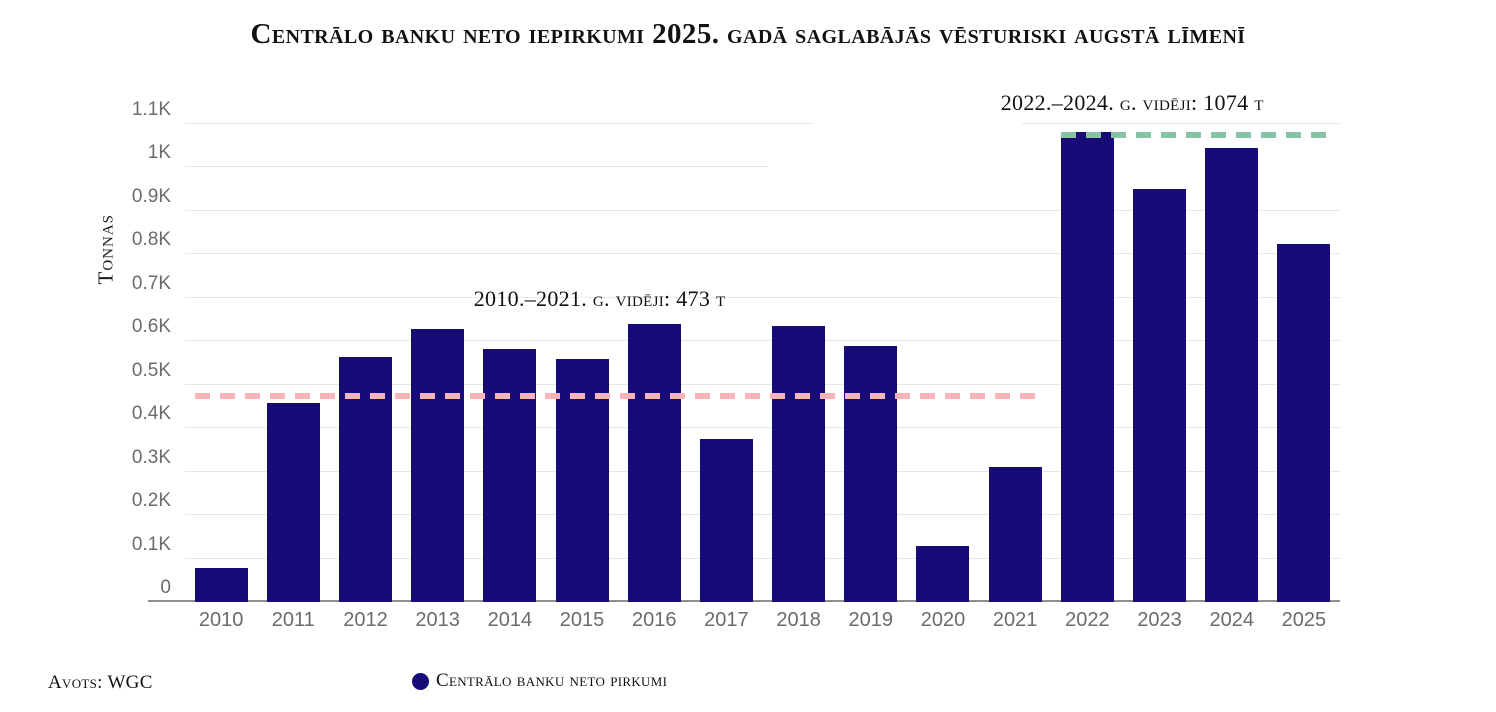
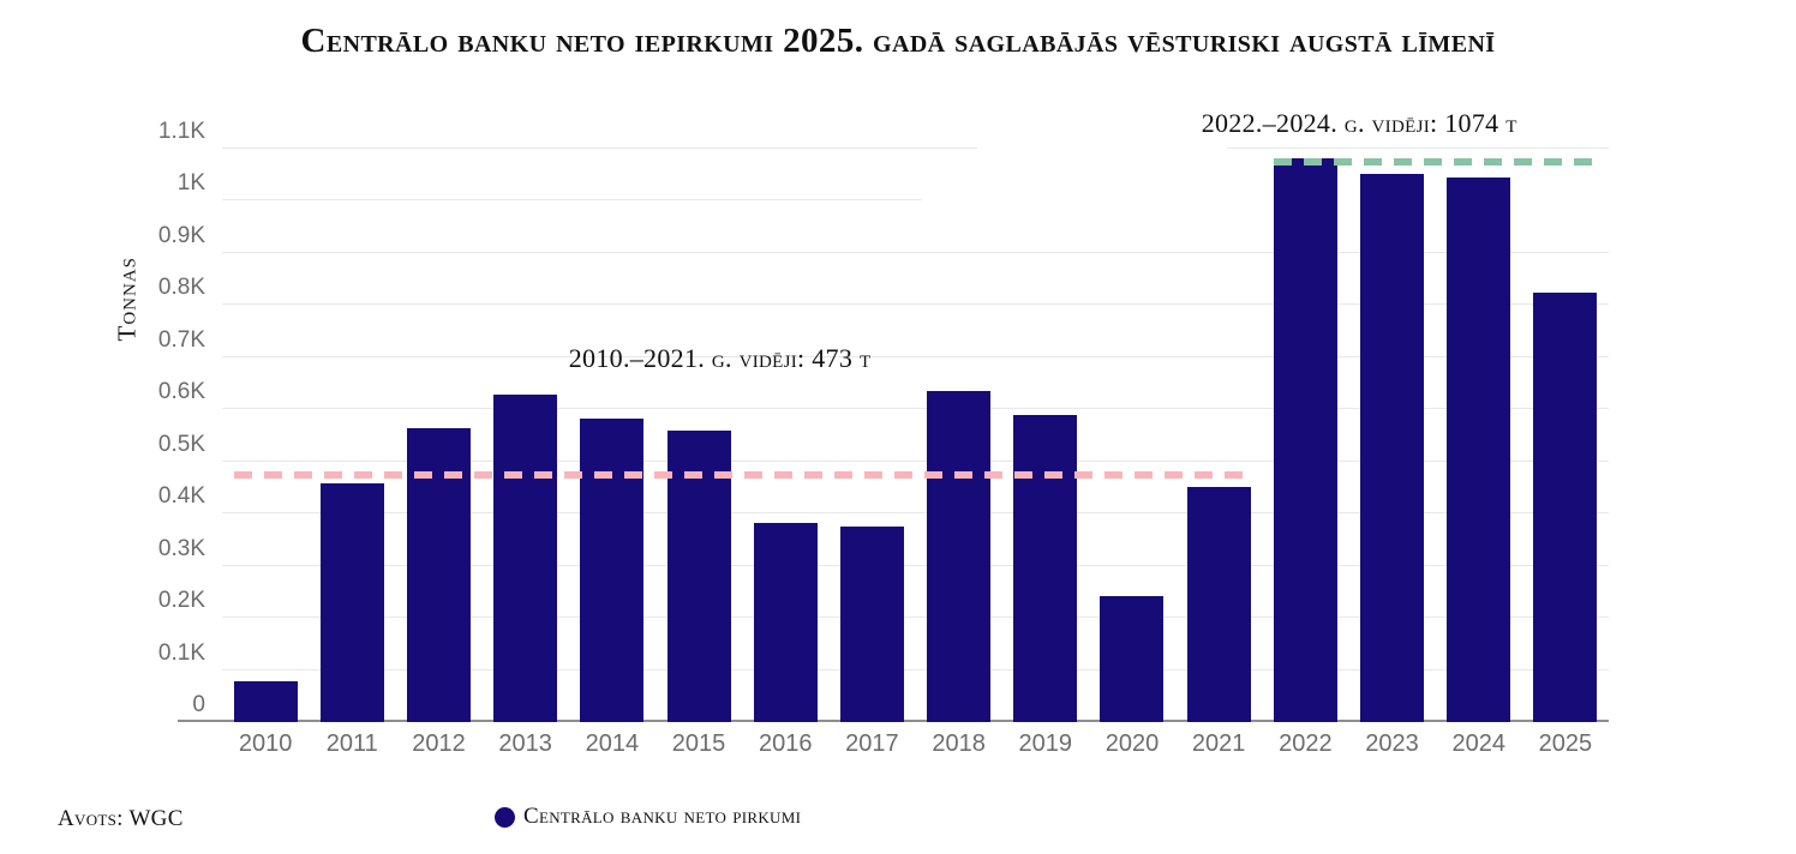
2016: 0.64K -> 0.38K
2020: 0.13K -> 0.24K
2021: 0.31K -> 0.45K
2023: 0.95K -> 1.05K
